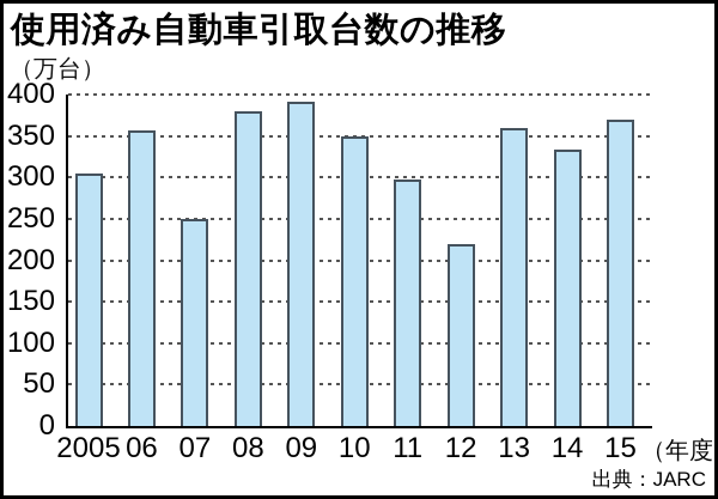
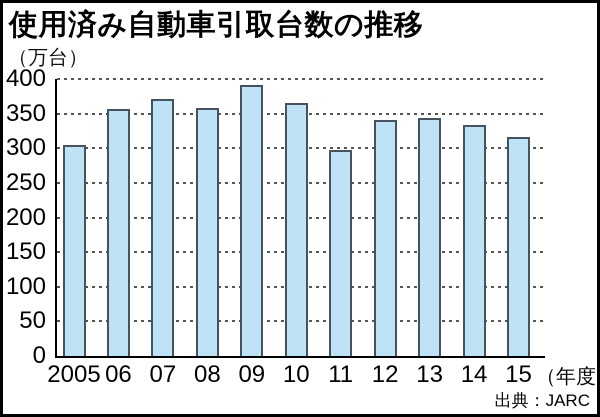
07: 250 -> 370
08: 380 -> 360
10: 350 -> 360
12: 220 -> 340
13: 360 -> 340
15: 370 -> 320
